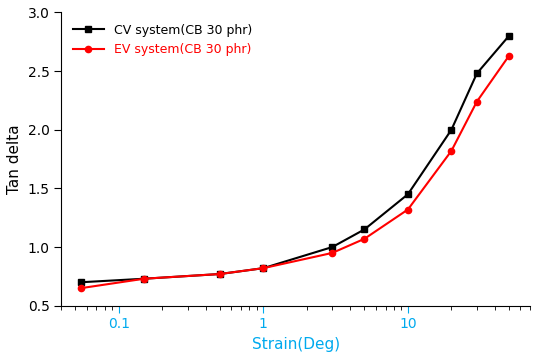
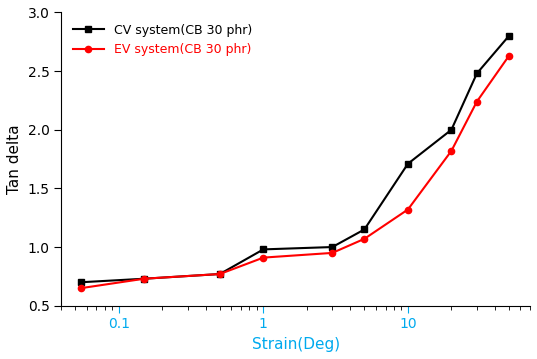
CV system(CB 30 phr)/1: 0.82 -> 0.98
EV system(CB 30 phr)/1: 0.82 -> 0.91
CV system(CB 30 phr)/10: 1.45 -> 1.71
